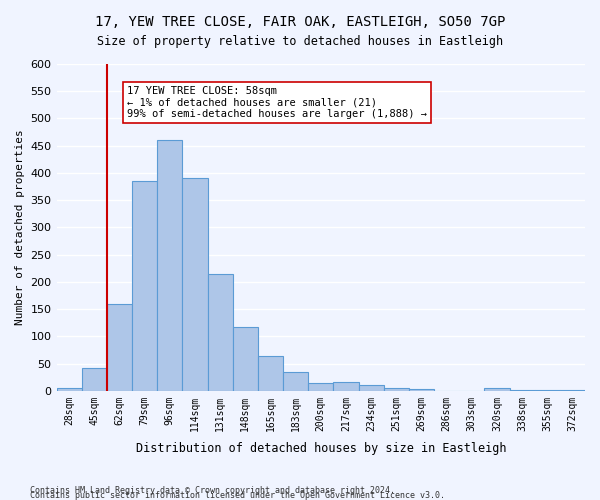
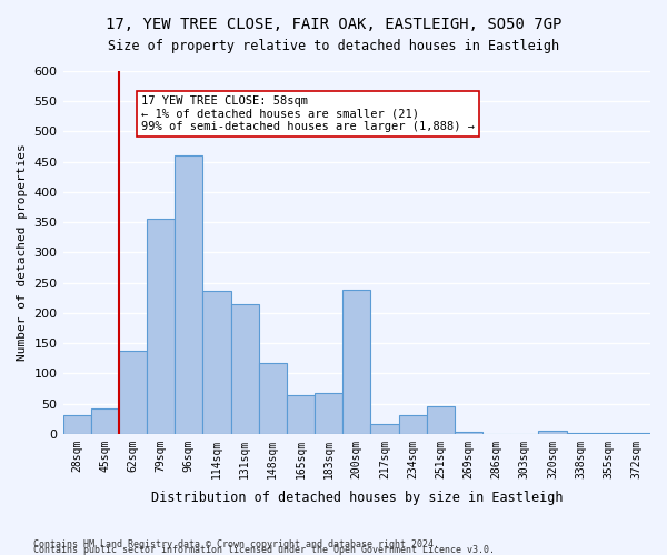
28sqm: 5 -> 30
62sqm: 160 -> 138
79sqm: 385 -> 356
114sqm: 390 -> 236
183sqm: 35 -> 68
200sqm: 15 -> 238
234sqm: 11 -> 30
251sqm: 6 -> 46
